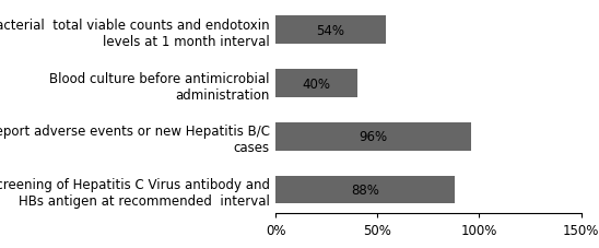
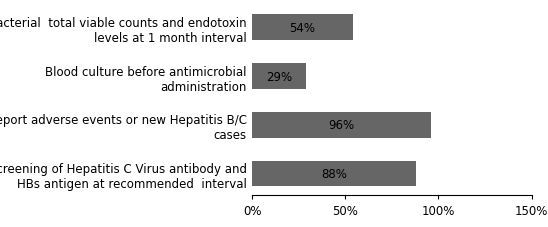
Blood culture before antimicrobial administration: 40% -> 29%
